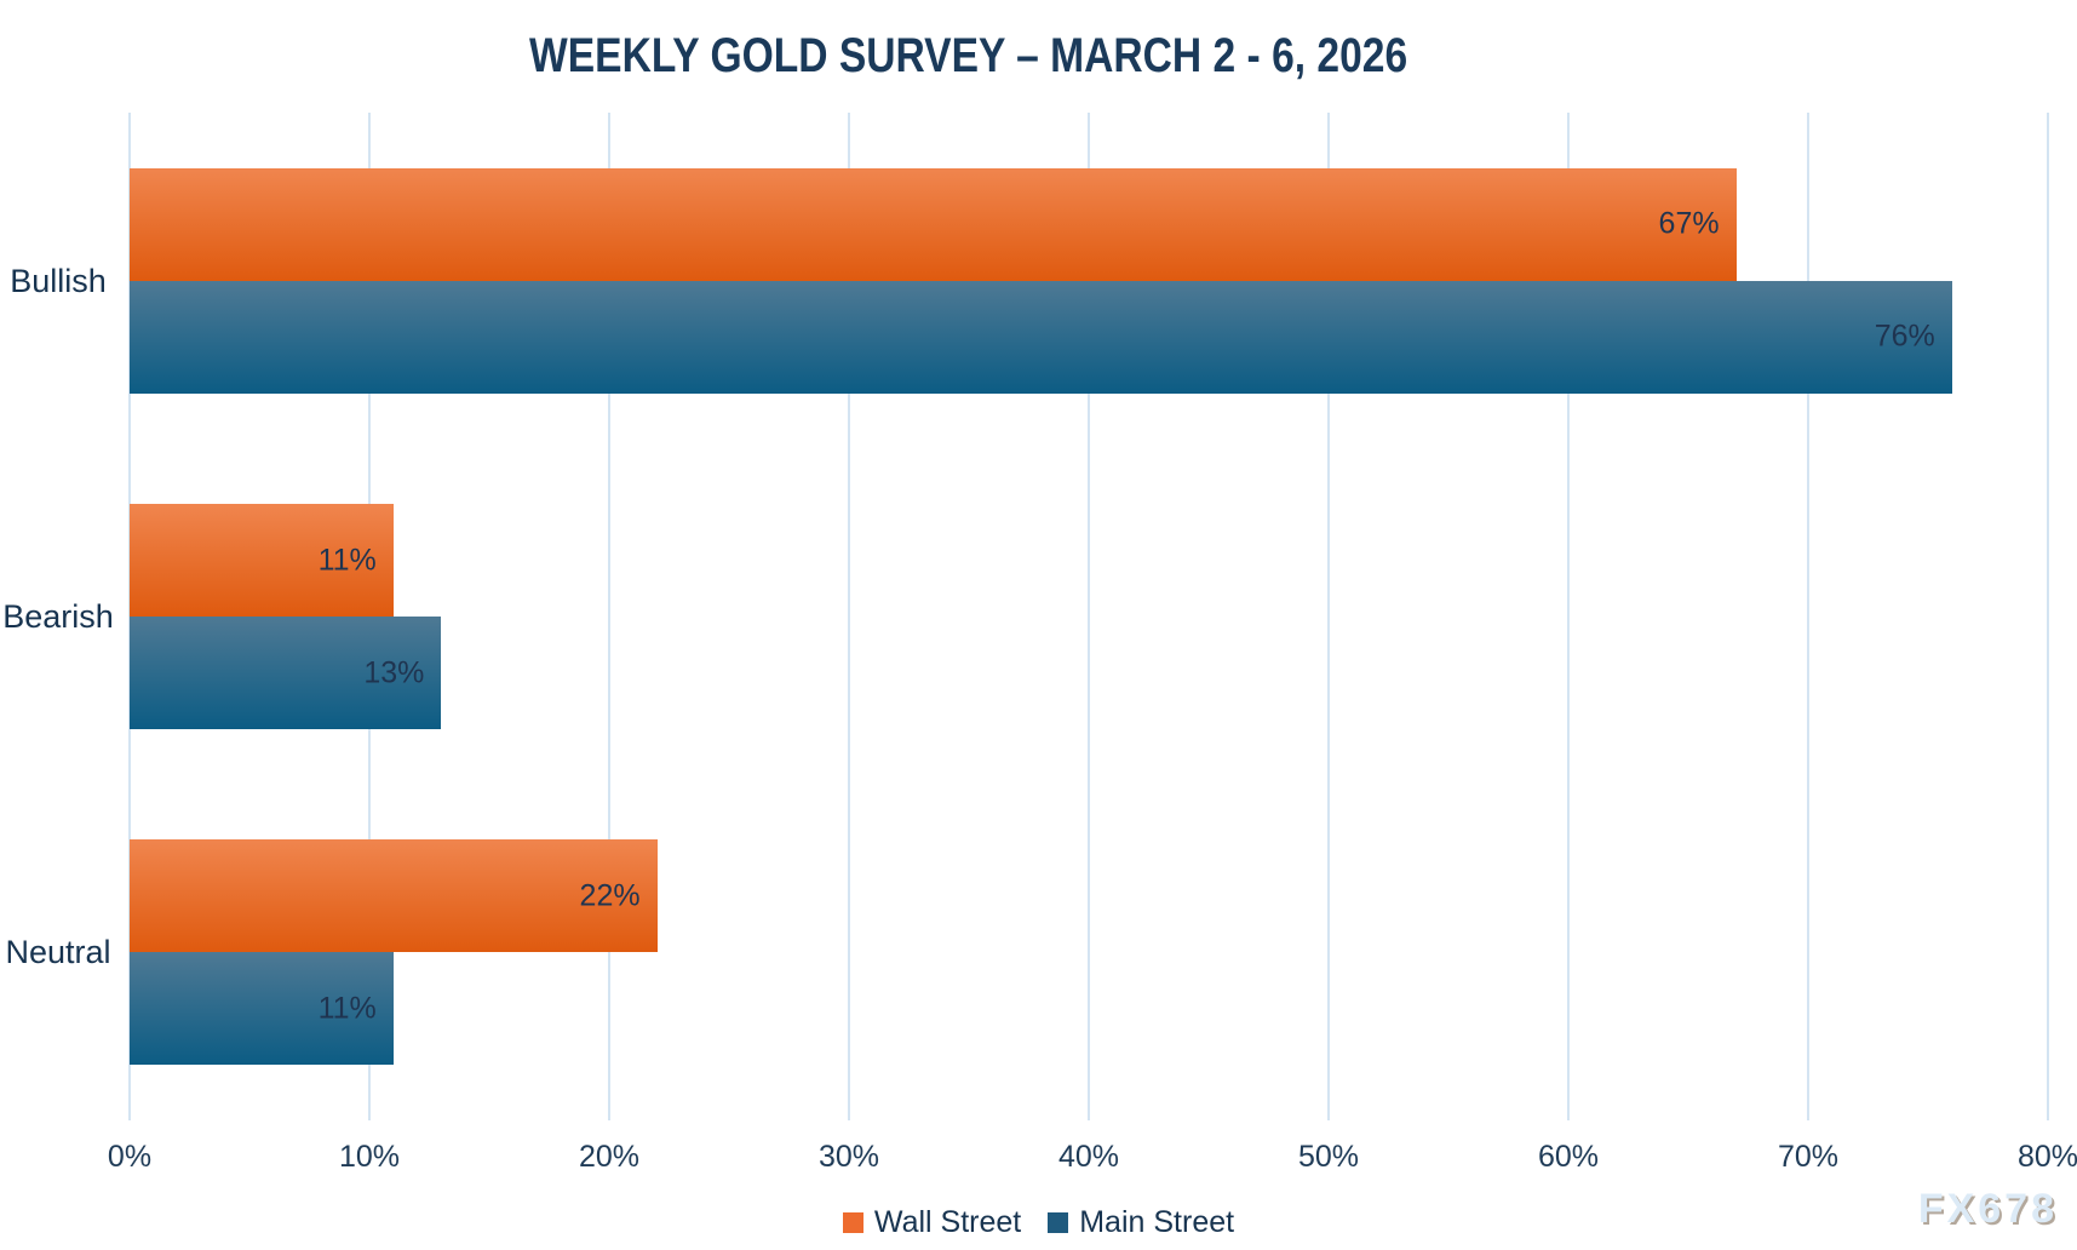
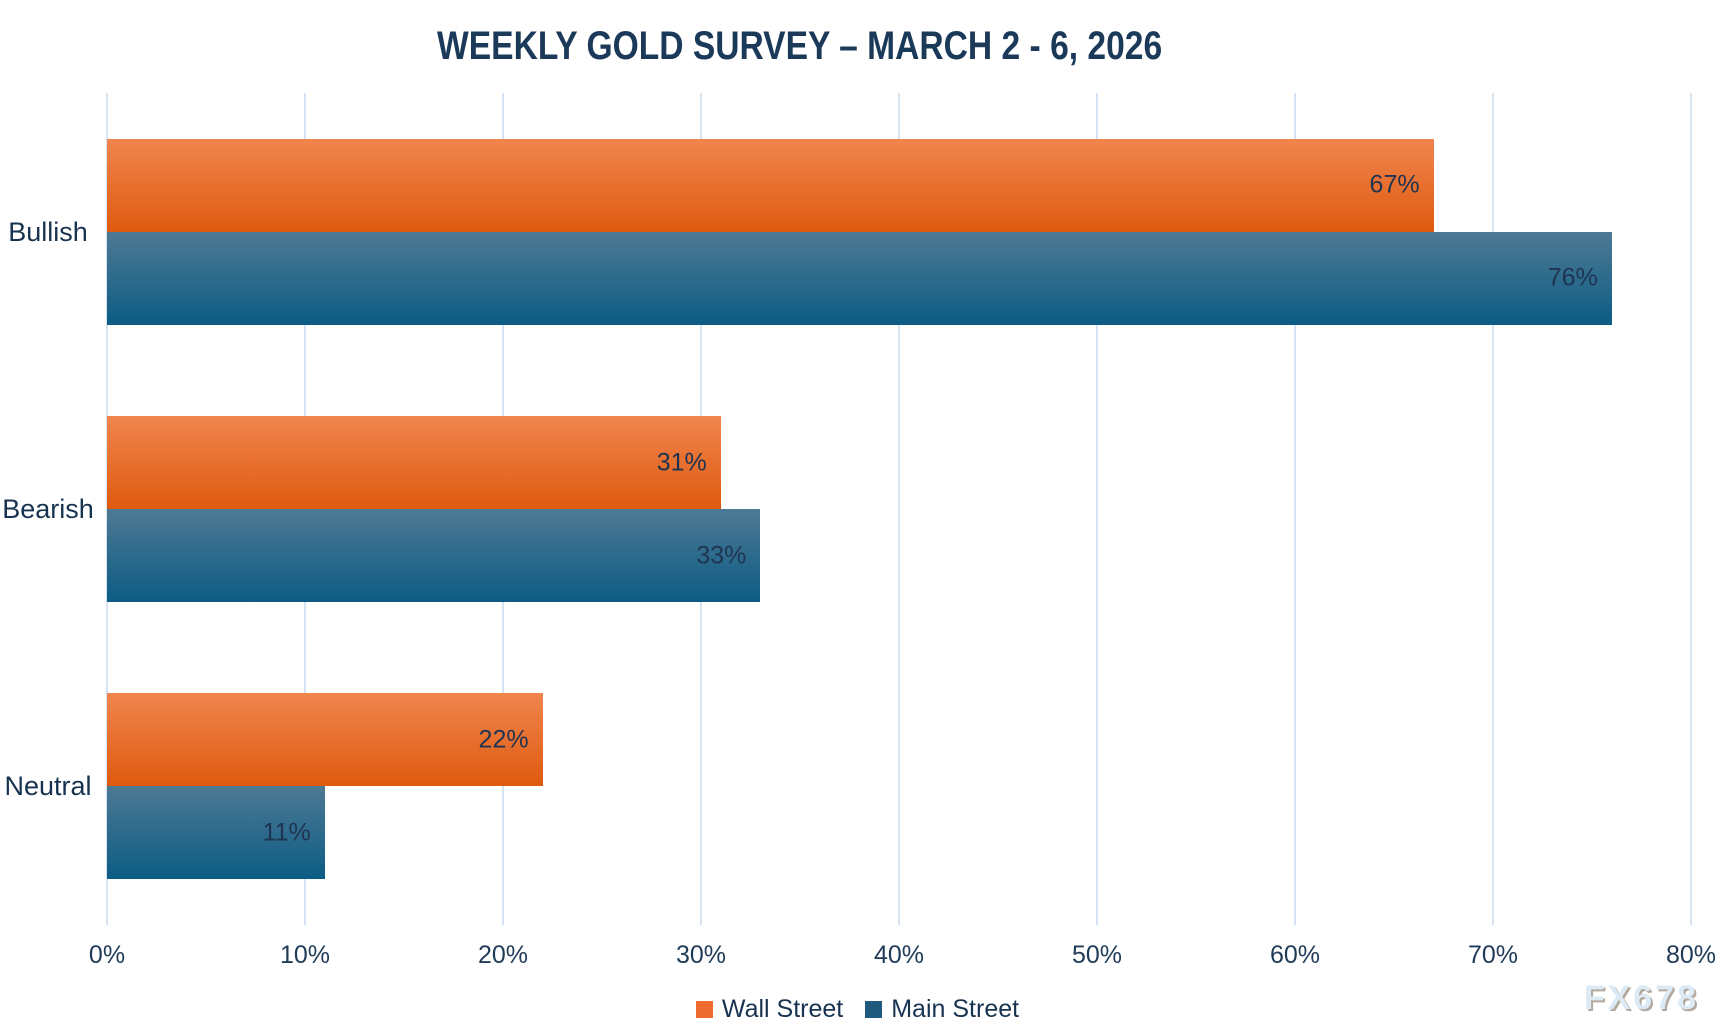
Wall Street/Bearish: 11% -> 31%
Main Street/Bearish: 13% -> 33%
